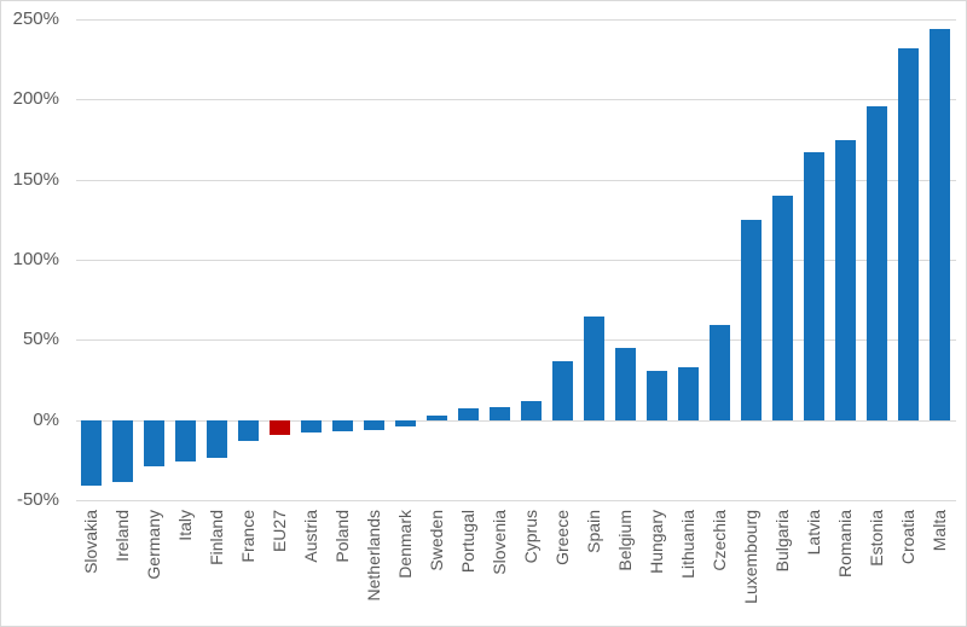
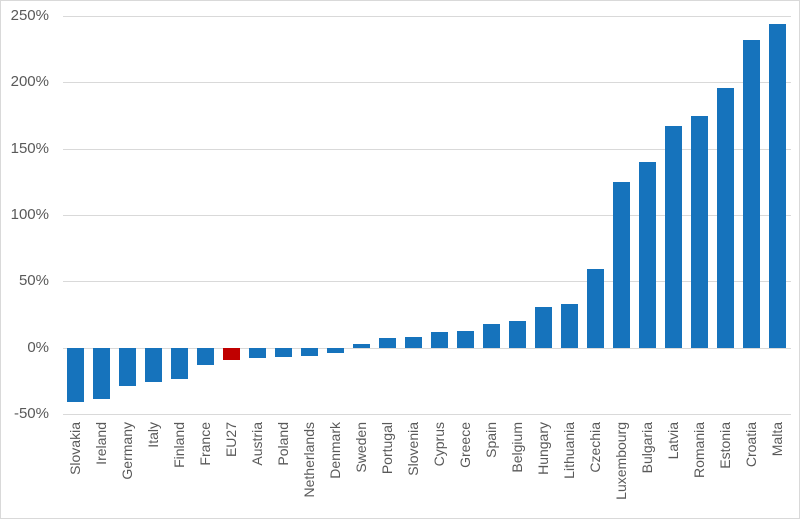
Greece: 37% -> 13%
Spain: 65% -> 18%
Belgium: 45% -> 20%
